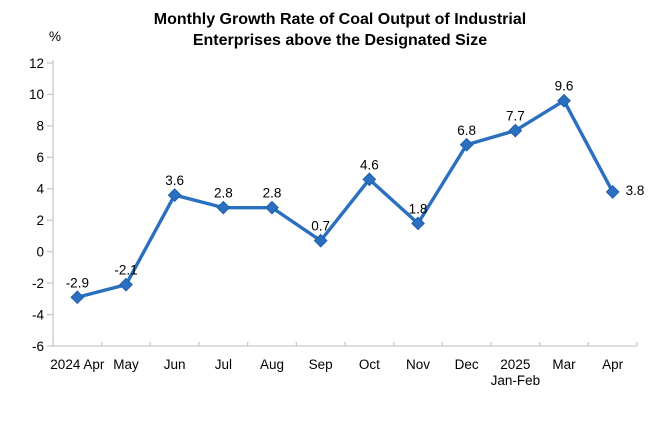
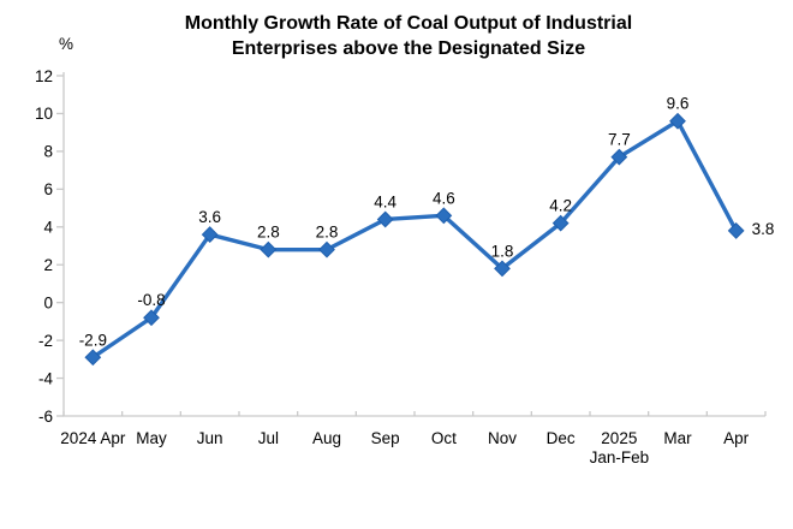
May: -2.1 -> -0.8
Sep: 0.7 -> 4.4
Dec: 6.8 -> 4.2
